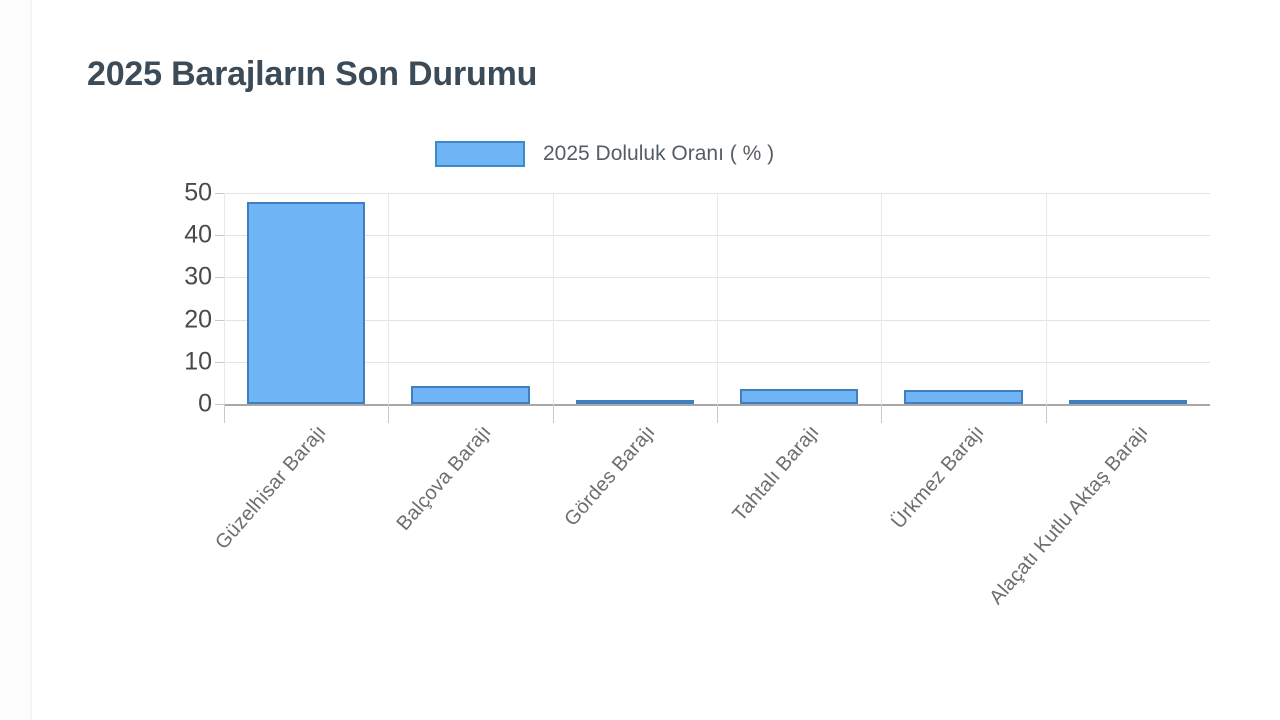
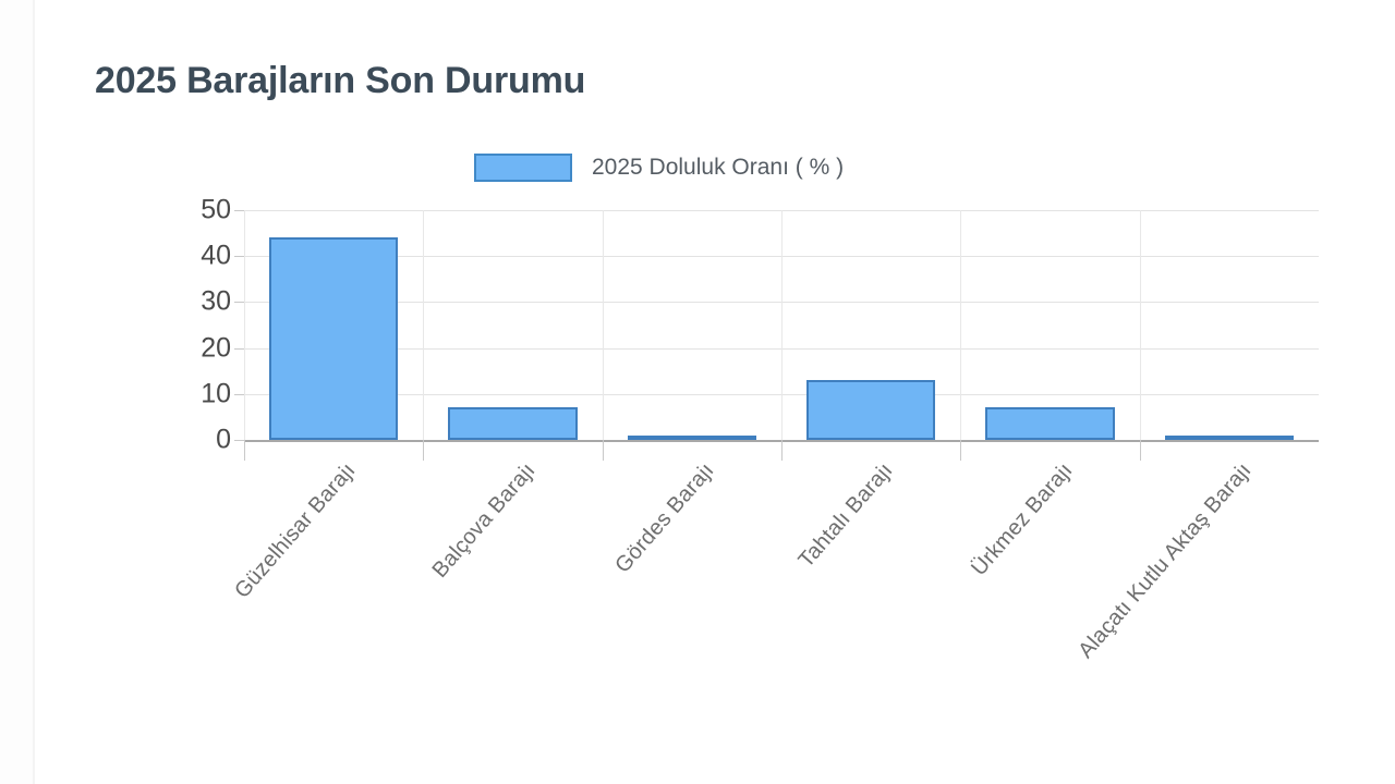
Güzelhisar Barajı: 48 -> 44
Balçova Barajı: 4 -> 7
Tahtalı Barajı: 4 -> 13
Ürkmez Barajı: 3 -> 7
